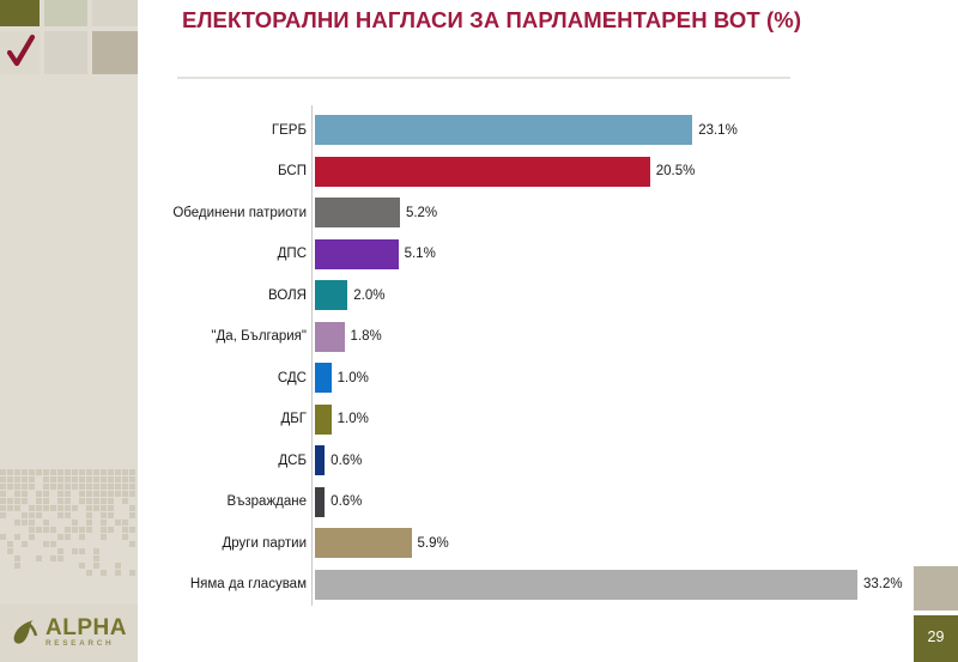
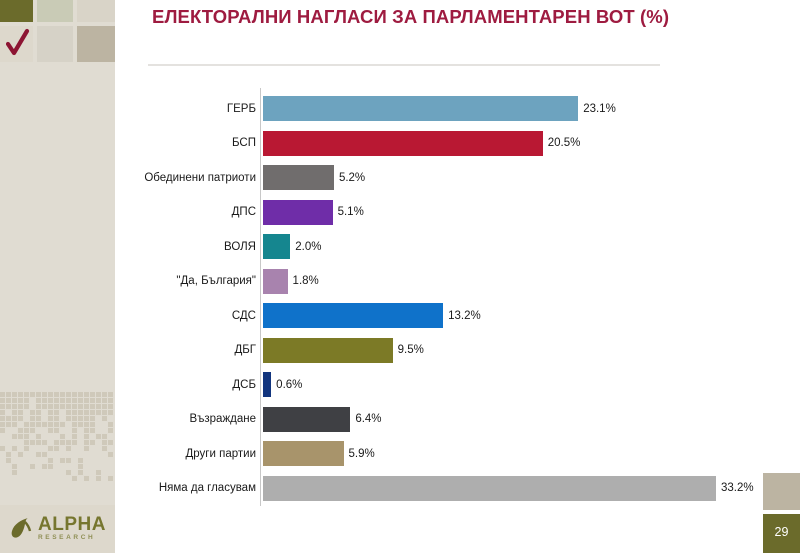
СДС: 1.0% -> 13.2%
ДБГ: 1.0% -> 9.5%
Възраждане: 0.6% -> 6.4%
